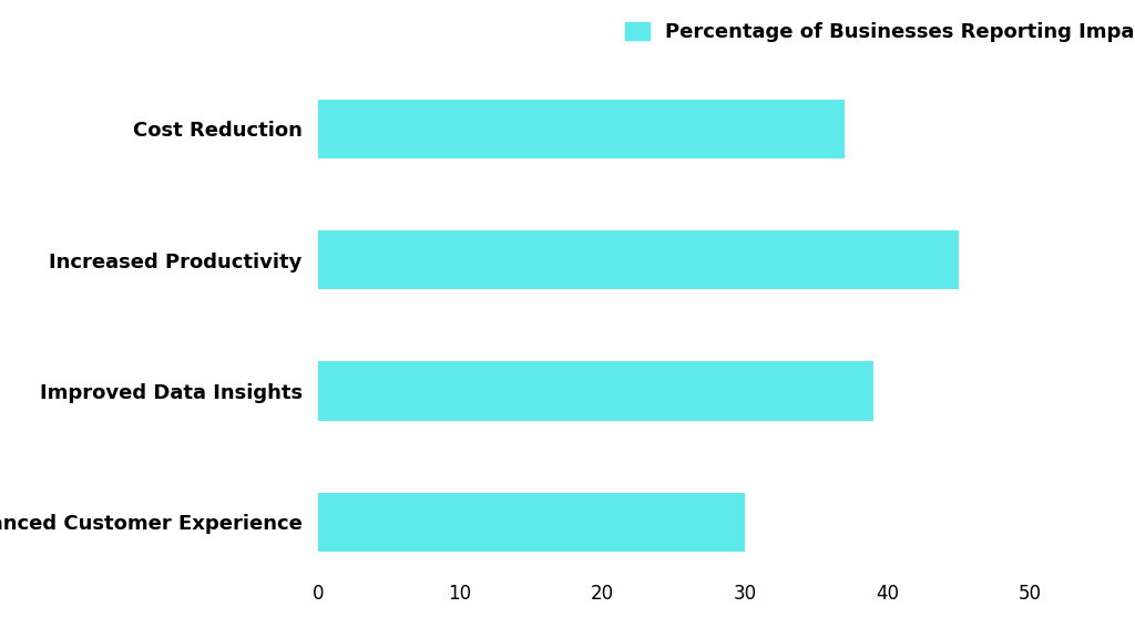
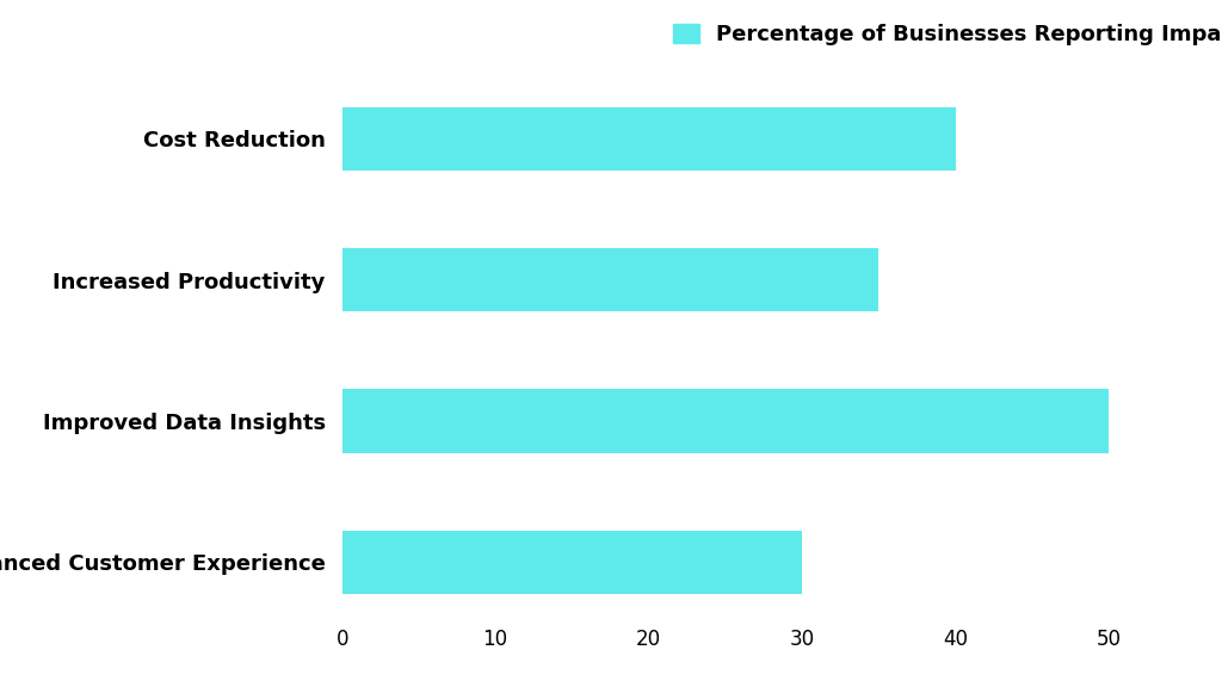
Cost Reduction: 37 -> 40
Increased Productivity: 45 -> 35
Improved Data Insights: 39 -> 50
